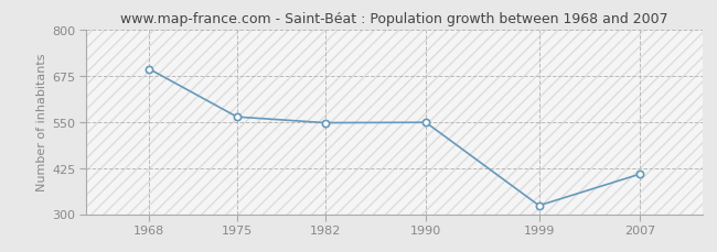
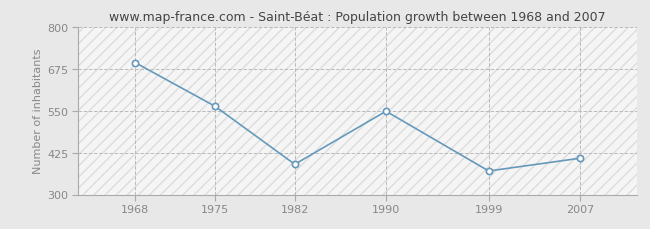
1982: 547 -> 390
1999: 323 -> 370
